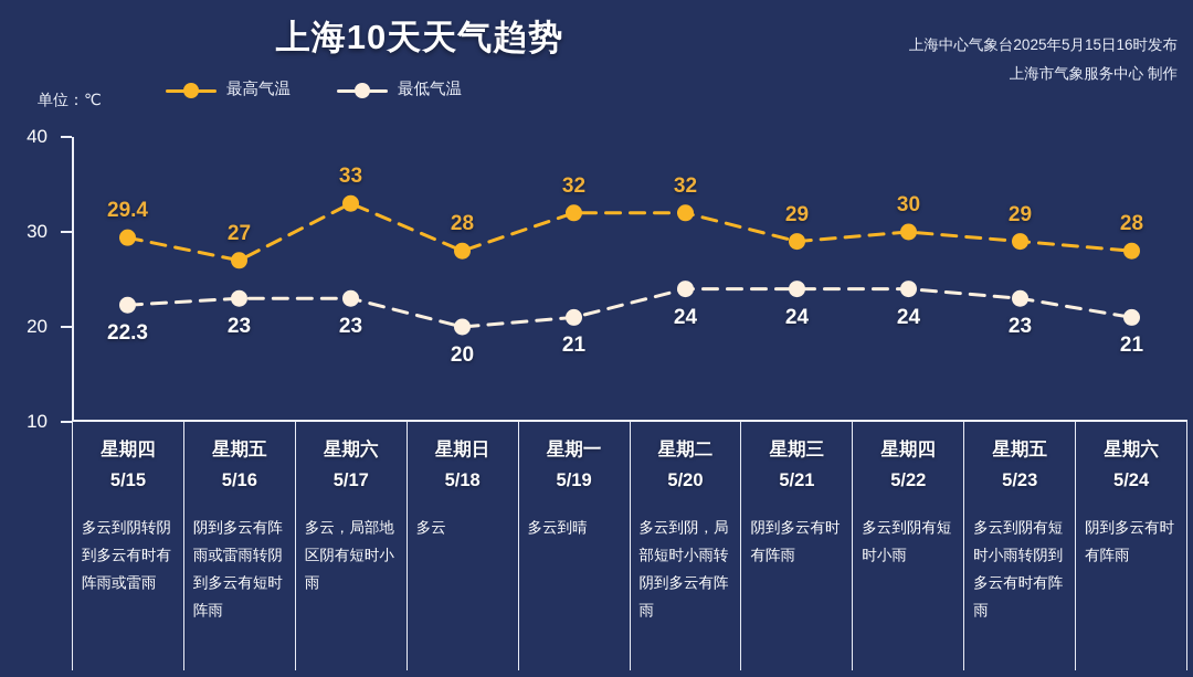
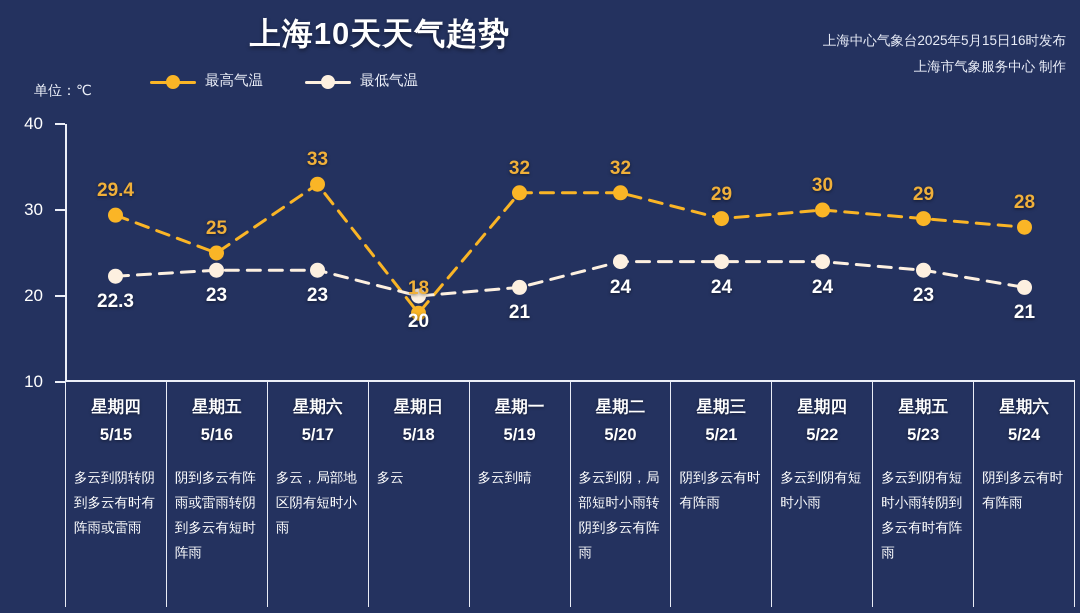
最高气温/5/16: 27 -> 25
最高气温/5/18: 28 -> 18
